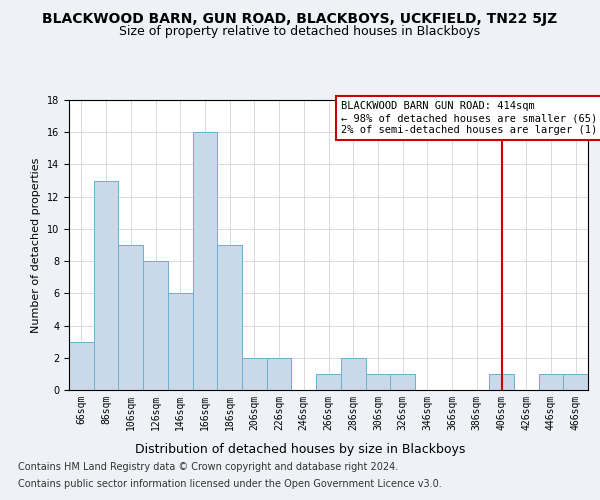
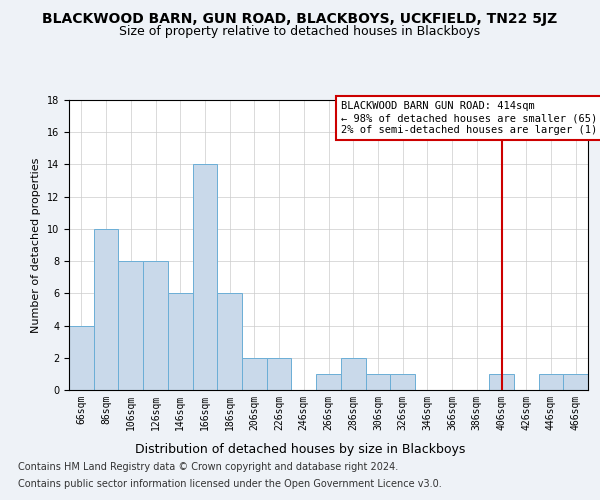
66sqm: 3 -> 4
86sqm: 13 -> 10
106sqm: 9 -> 8
166sqm: 16 -> 14
186sqm: 9 -> 6
